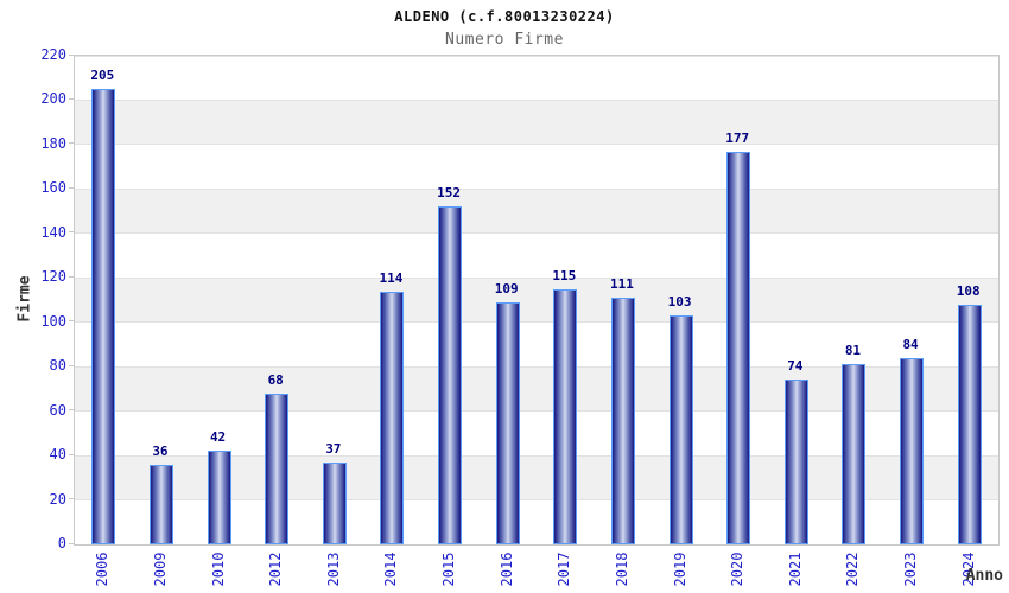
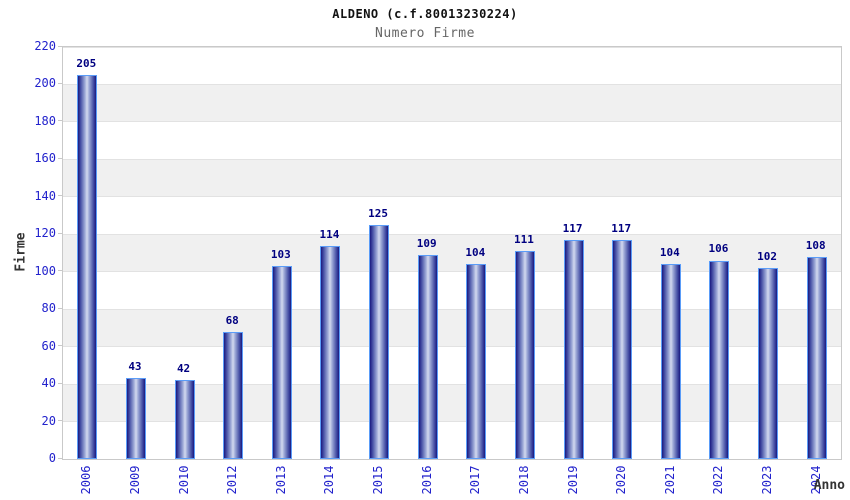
2009: 36 -> 43
2013: 37 -> 103
2015: 152 -> 125
2017: 115 -> 104
2019: 103 -> 117
2020: 177 -> 117
2021: 74 -> 104
2022: 81 -> 106
2023: 84 -> 102
